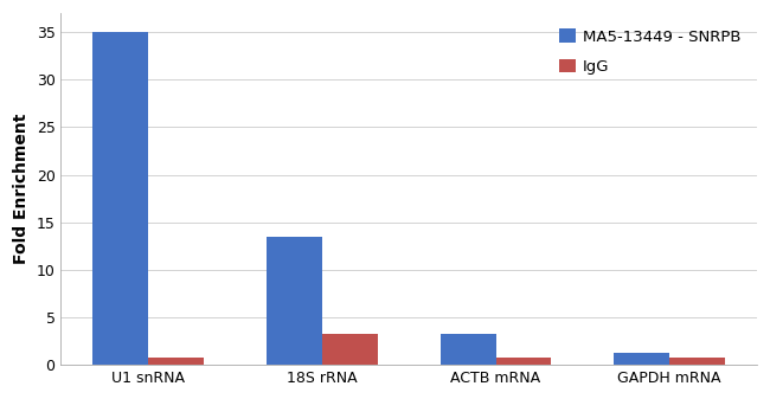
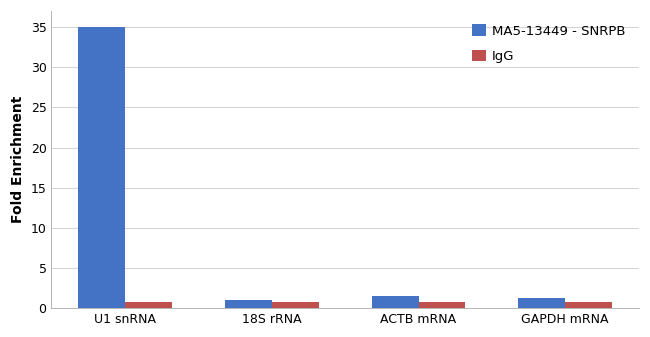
MA5-13449 - SNRPB/18S rRNA: 13.4 -> 1.0
IgG/18S rRNA: 3.2 -> 0.8
MA5-13449 - SNRPB/ACTB mRNA: 3.2 -> 1.5
